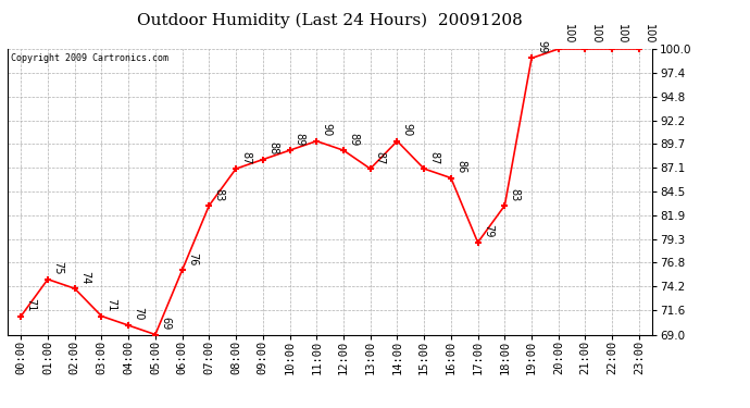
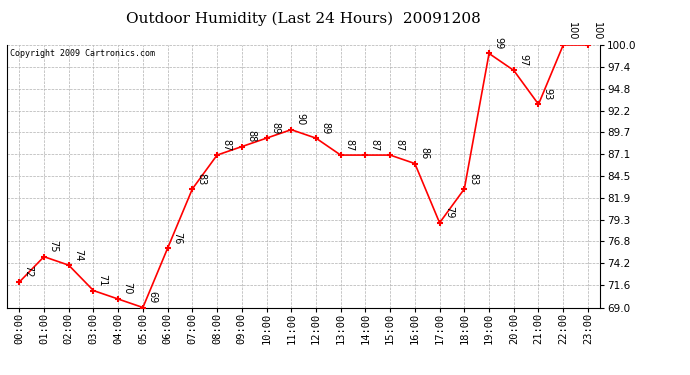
00:00: 71 -> 72
14:00: 90 -> 87
20:00: 100 -> 97
21:00: 100 -> 93
